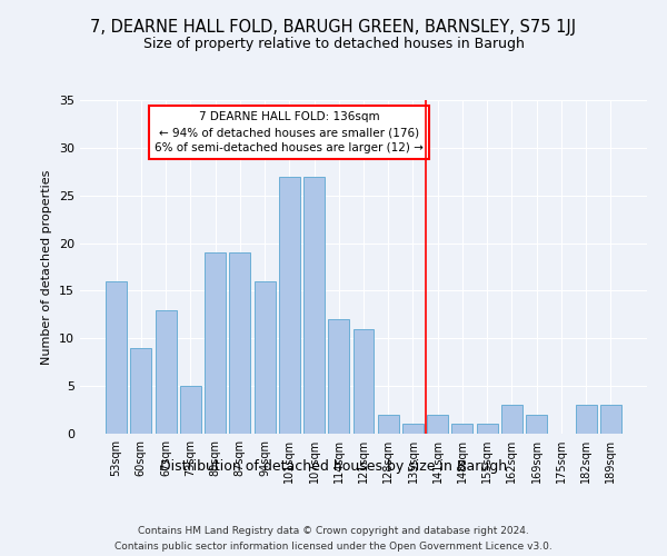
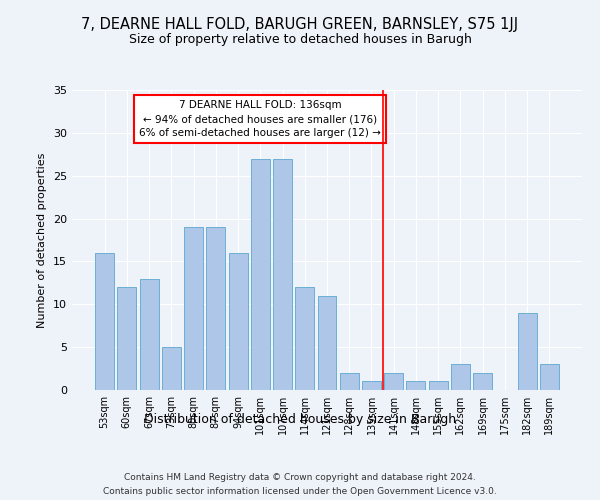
60sqm: 9 -> 12
182sqm: 3 -> 9
